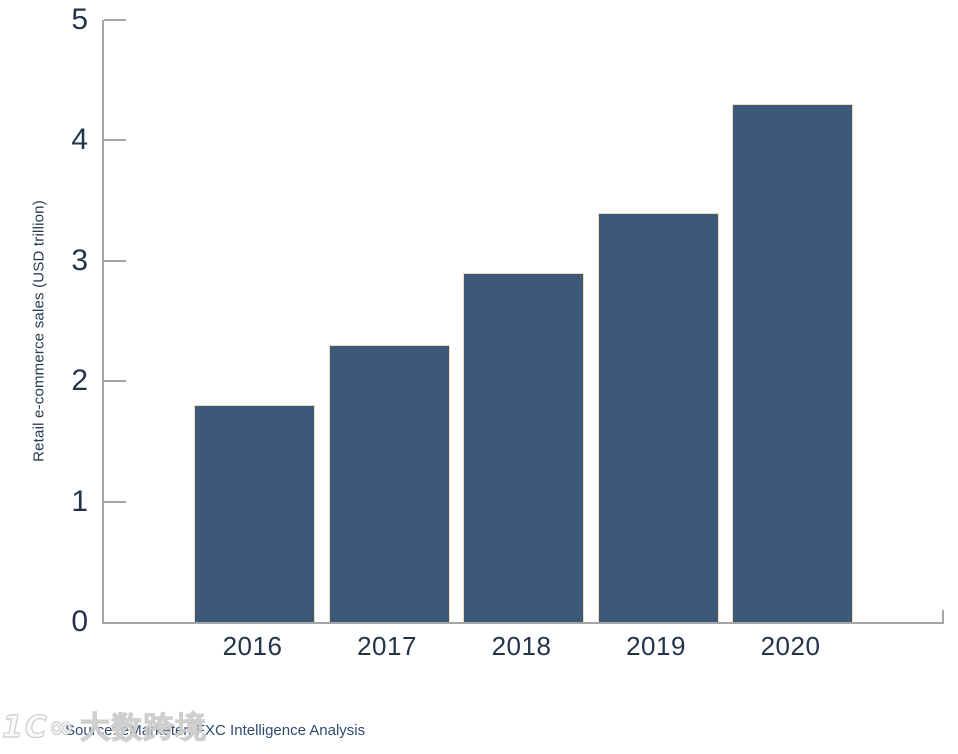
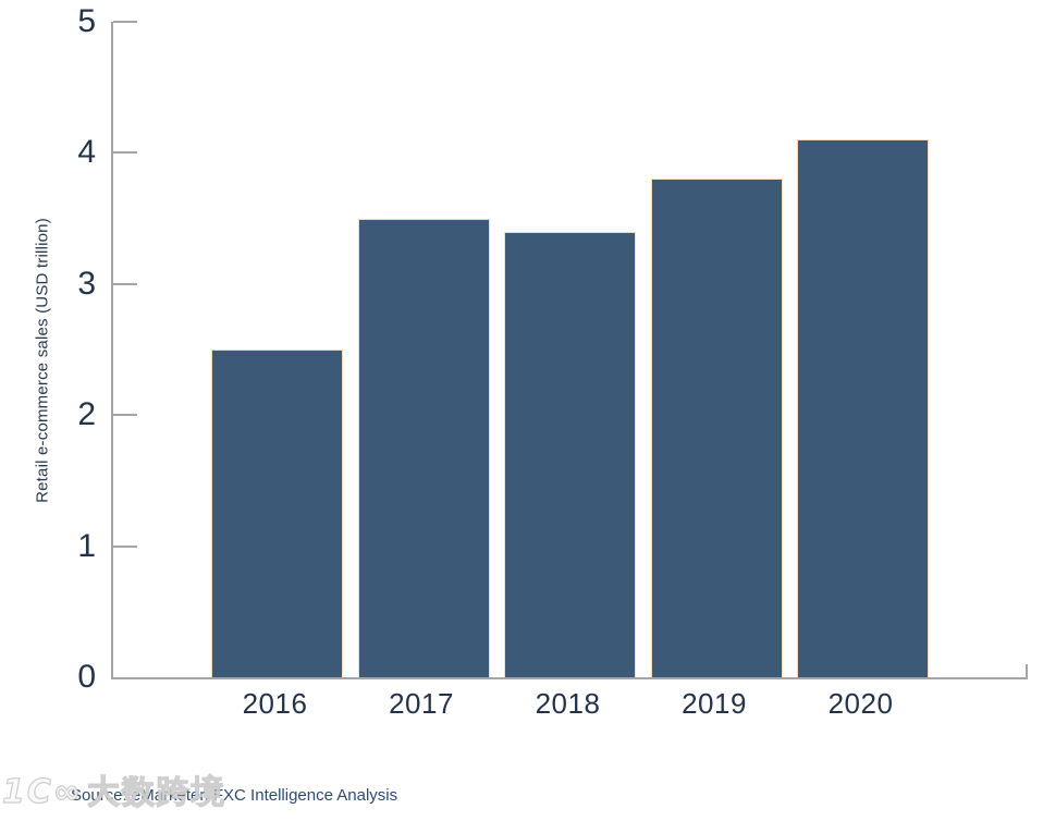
2016: 1.8 -> 2.5
2017: 2.3 -> 3.5
2018: 2.9 -> 3.4
2019: 3.4 -> 3.8
2020: 4.3 -> 4.1
